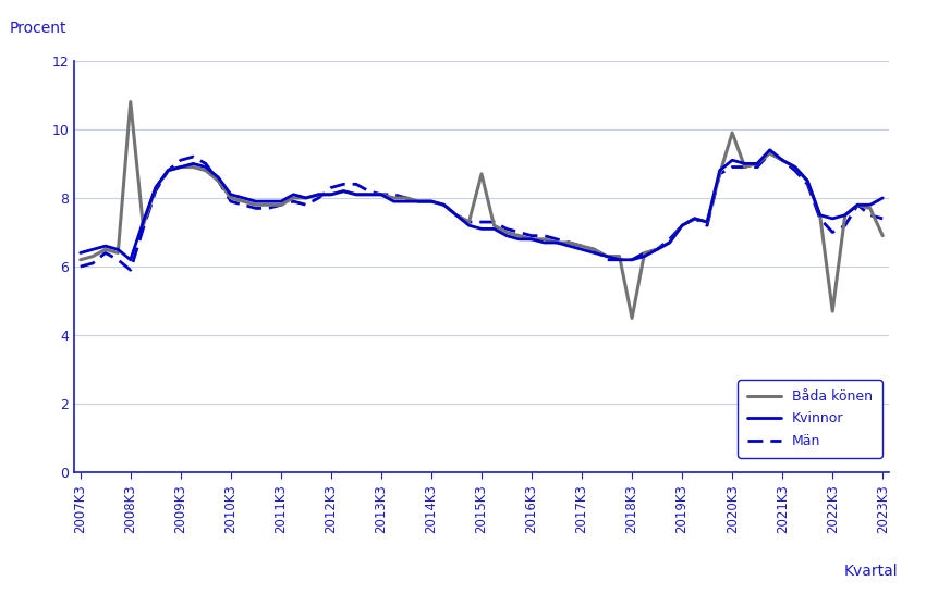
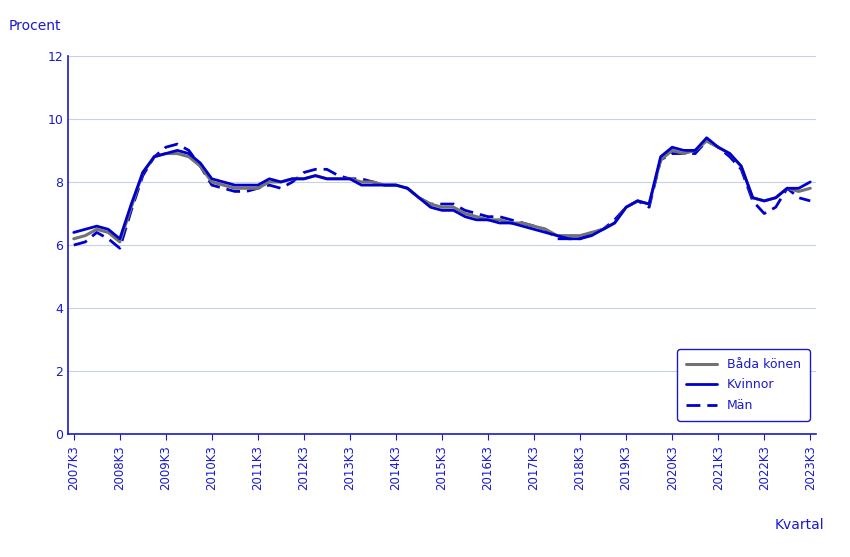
Båda könen/2008K3: 10.8 -> 6.1
Båda könen/2015K3: 8.7 -> 7.2
Båda könen/2018K3: 4.5 -> 6.3
Båda könen/2020K3: 9.9 -> 9.0
Båda könen/2022K3: 4.7 -> 7.4
Båda könen/2023K3: 6.9 -> 7.8
